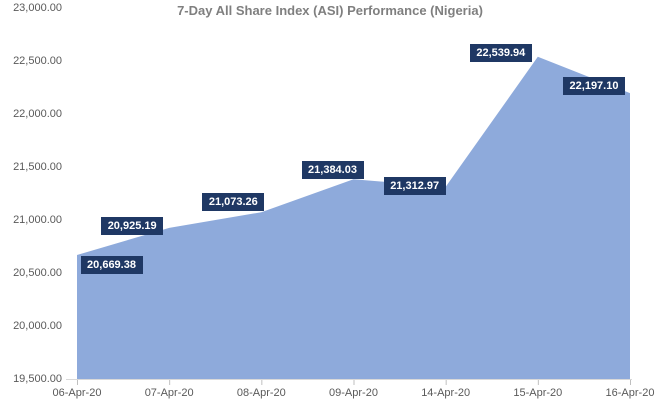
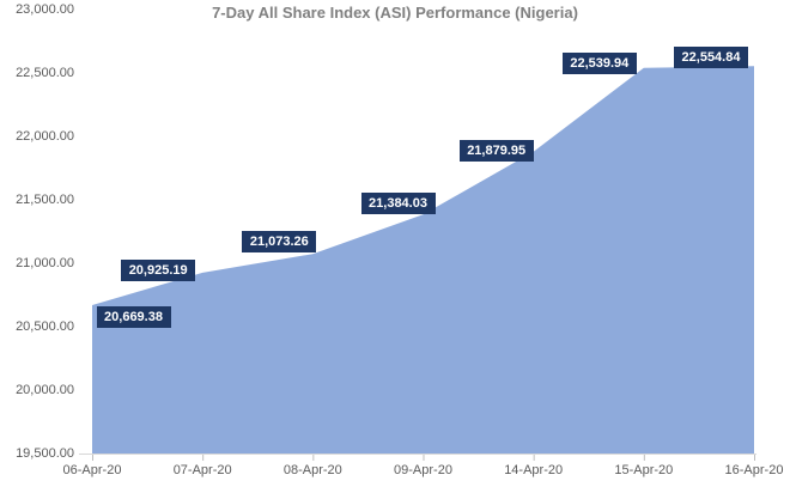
14-Apr-20: 21,312.97 -> 21,879.95
16-Apr-20: 22,197.10 -> 22,554.84
